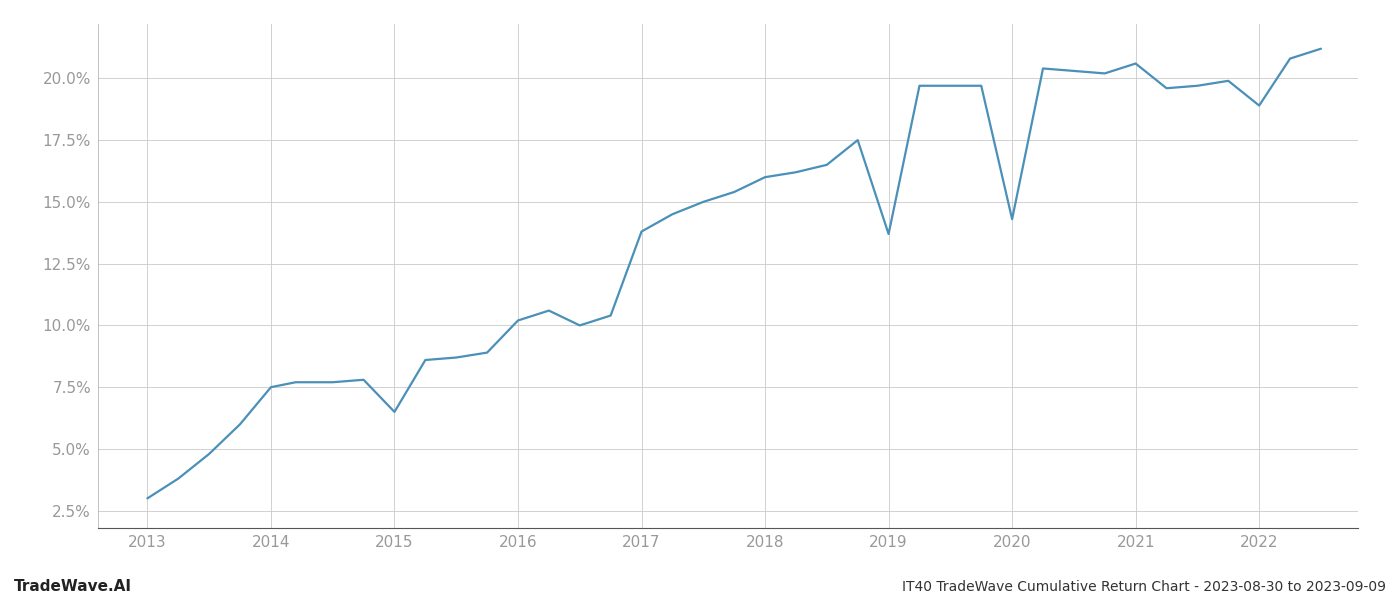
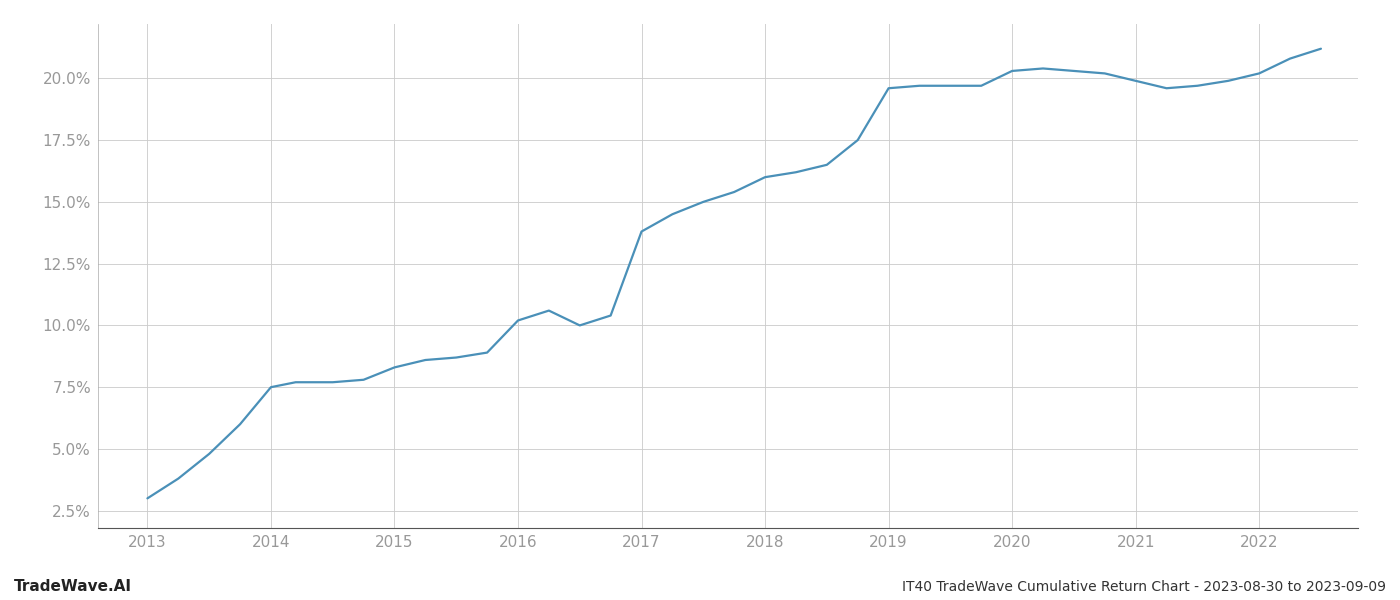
2015: 6.5% -> 8.3%
2019: 13.7% -> 19.6%
2020: 14.3% -> 20.3%
2021: 20.6% -> 19.9%
2022: 18.9% -> 20.2%
